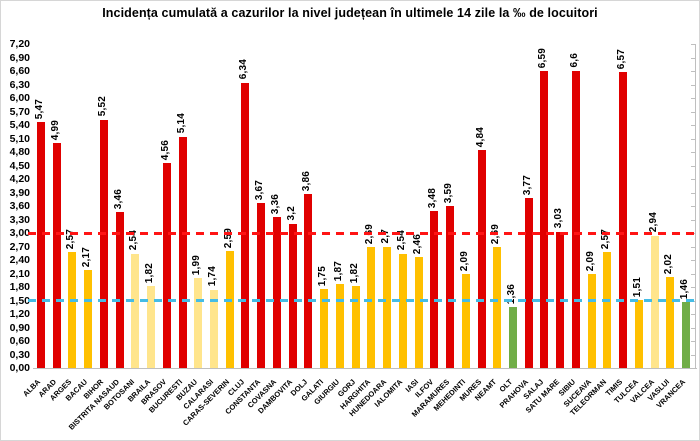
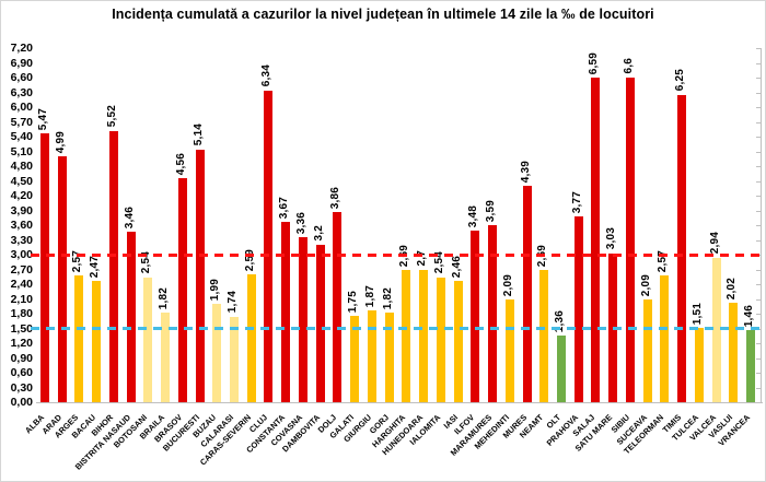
BACAU: 2,17 -> 2,47
MURES: 4,84 -> 4,39
TIMIS: 6,57 -> 6,25
